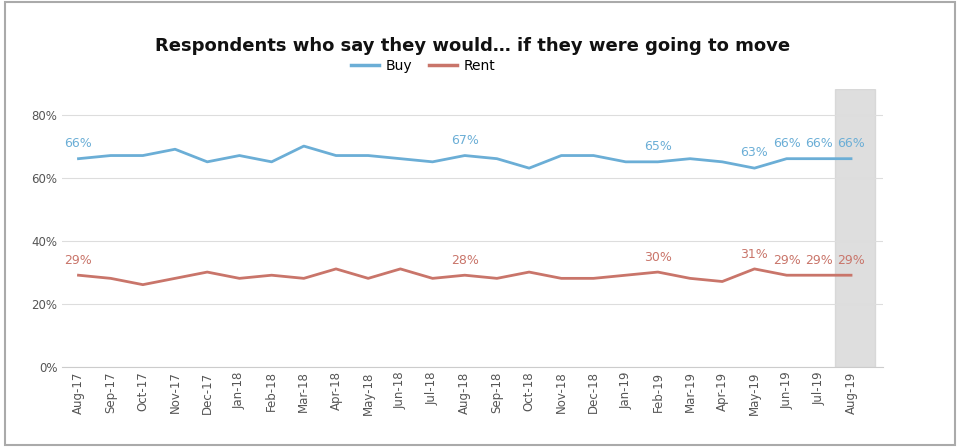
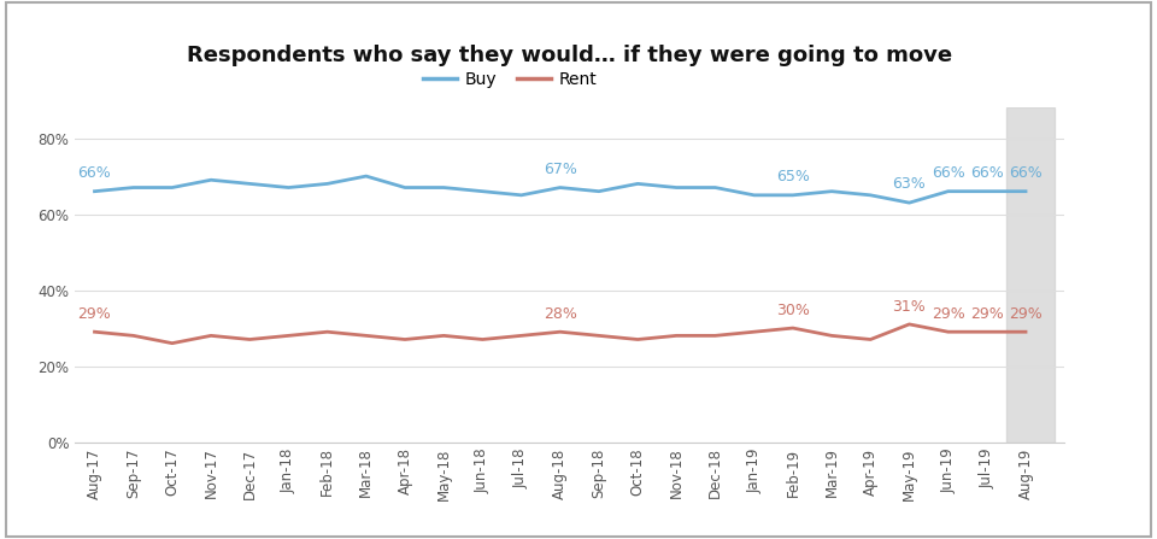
Buy/Dec-17: 65% -> 68%
Rent/Dec-17: 30% -> 27%
Buy/Feb-18: 65% -> 68%
Rent/Apr-18: 31% -> 27%
Rent/Jun-18: 31% -> 27%
Buy/Oct-18: 63% -> 68%
Rent/Oct-18: 30% -> 27%
